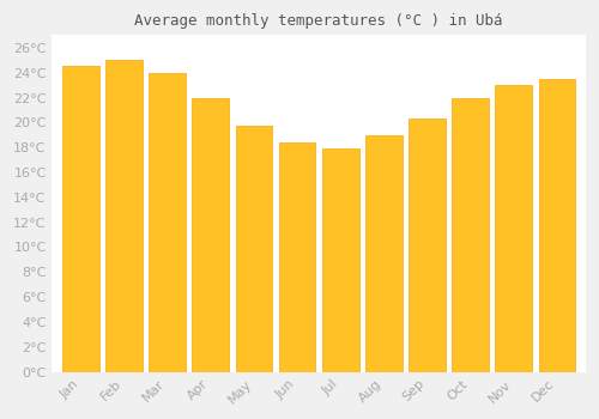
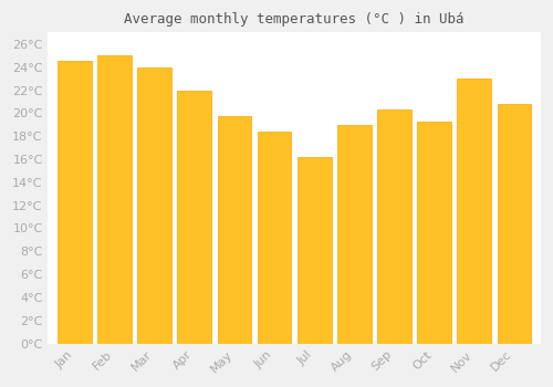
Jul: 17.9°C -> 16.2°C
Oct: 22.0°C -> 19.3°C
Dec: 23.5°C -> 20.8°C
